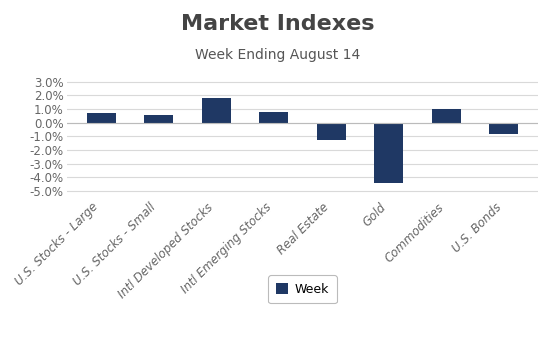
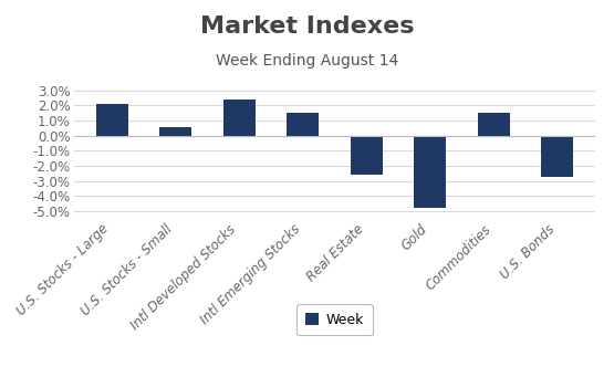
U.S. Stocks - Large: 0.7% -> 2.1%
Intl Developed Stocks: 1.8% -> 2.4%
Intl Emerging Stocks: 0.8% -> 1.5%
Real Estate: -1.3% -> -2.6%
Gold: -4.4% -> -4.8%
Commodities: 1.0% -> 1.5%
U.S. Bonds: -0.8% -> -2.7%
